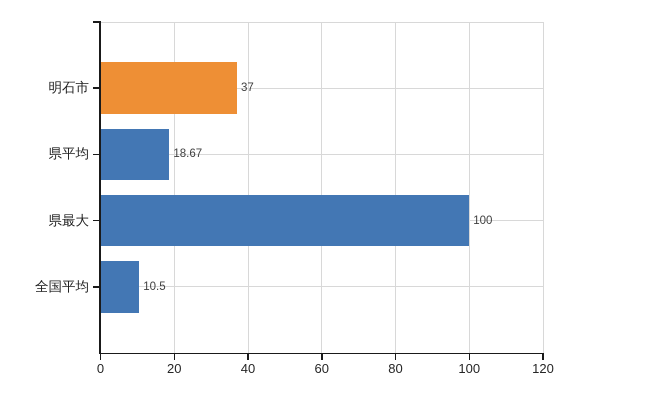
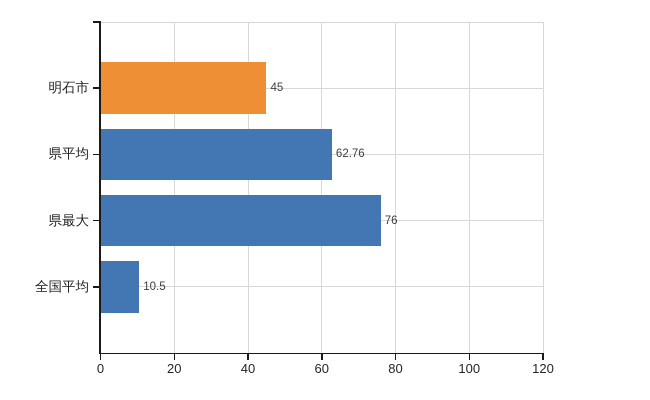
明石市: 37 -> 45
県平均: 18.67 -> 62.76
県最大: 100 -> 76
